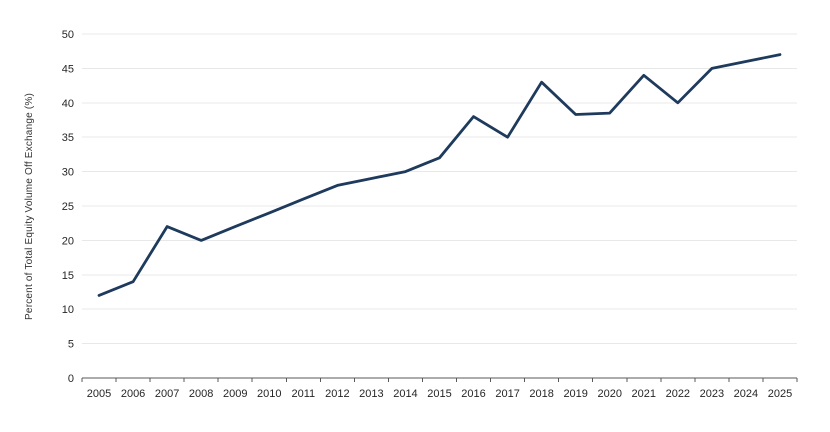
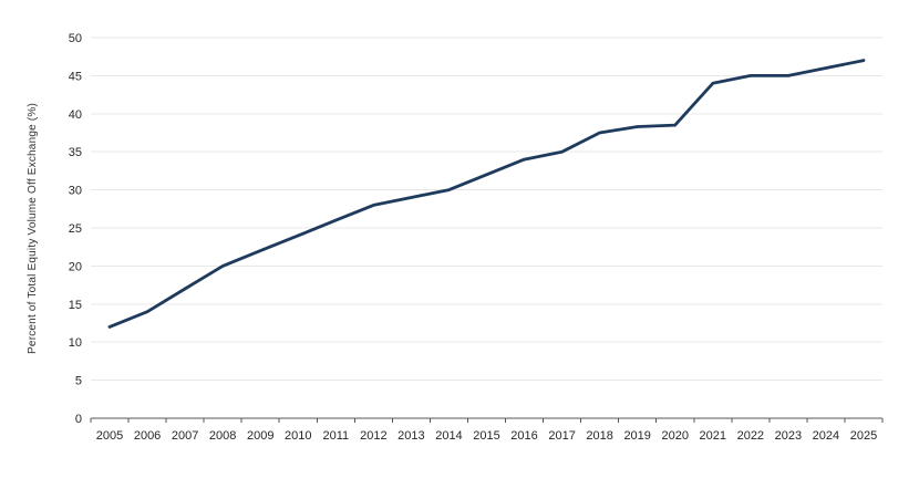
2007: 22 -> 17
2016: 38 -> 34
2018: 43 -> 38
2022: 40 -> 45
